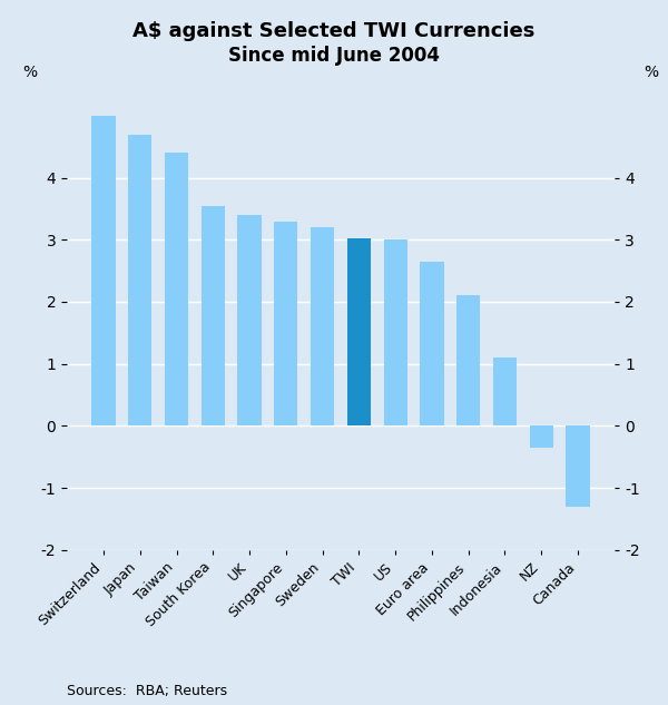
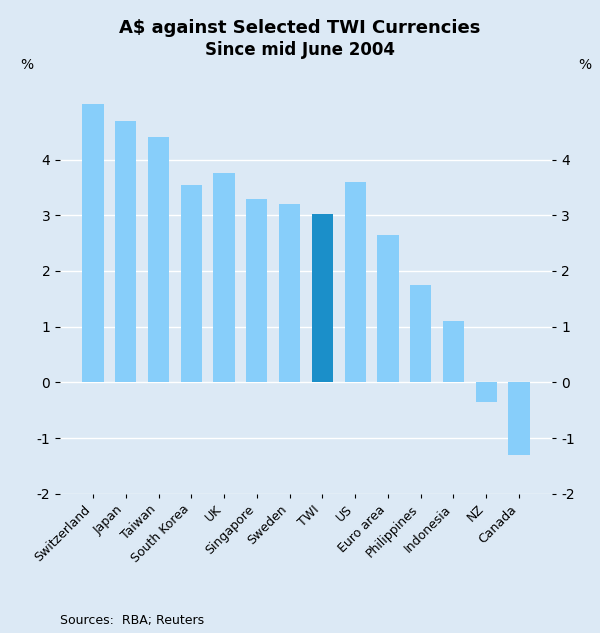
UK: 3.40 -> 3.76
US: 3.00 -> 3.60
Philippines: 2.10 -> 1.74
